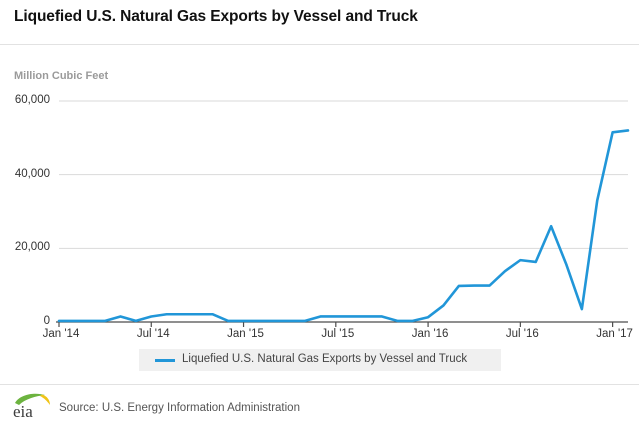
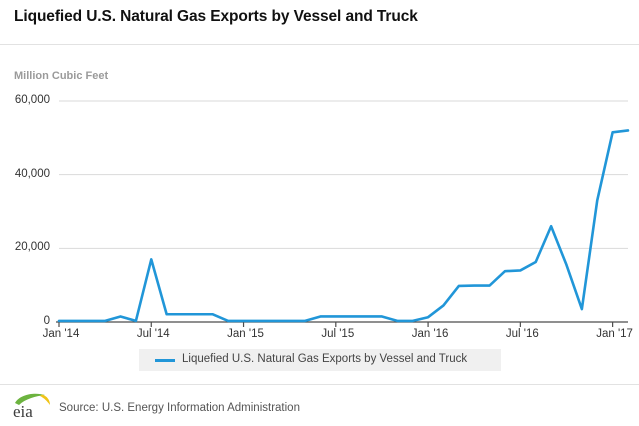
Jul '14: 2000 -> 17000
Jul '16: 17000 -> 14000
